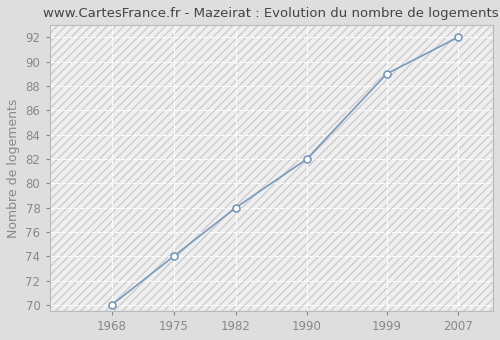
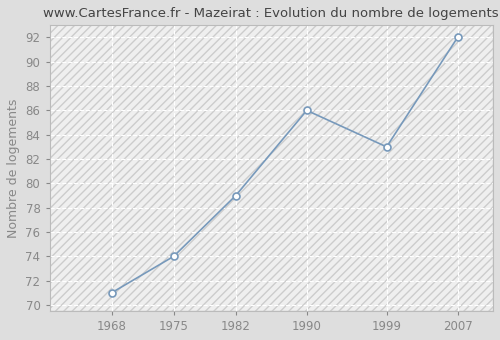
1968: 70 -> 71
1982: 78 -> 79
1990: 82 -> 86
1999: 89 -> 83
